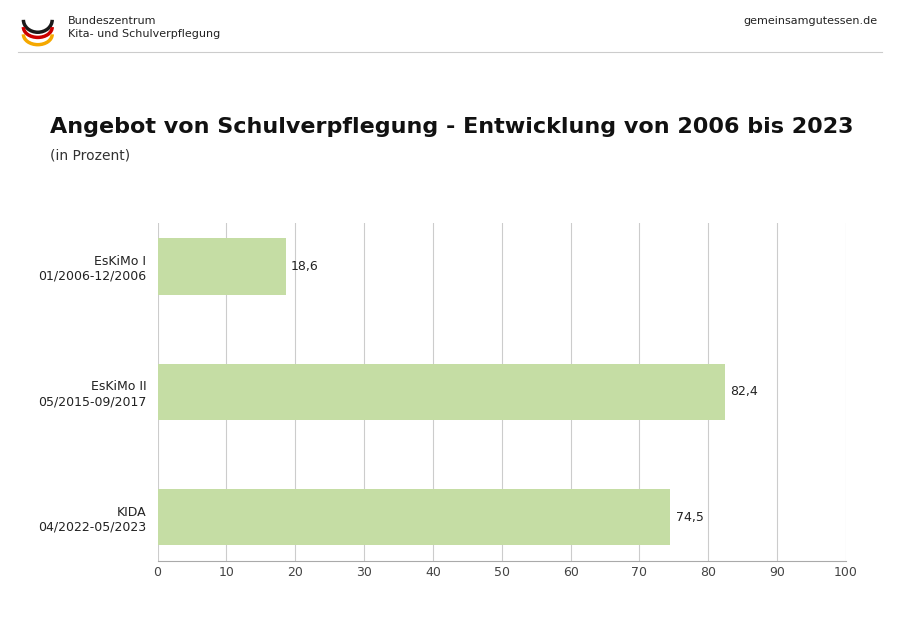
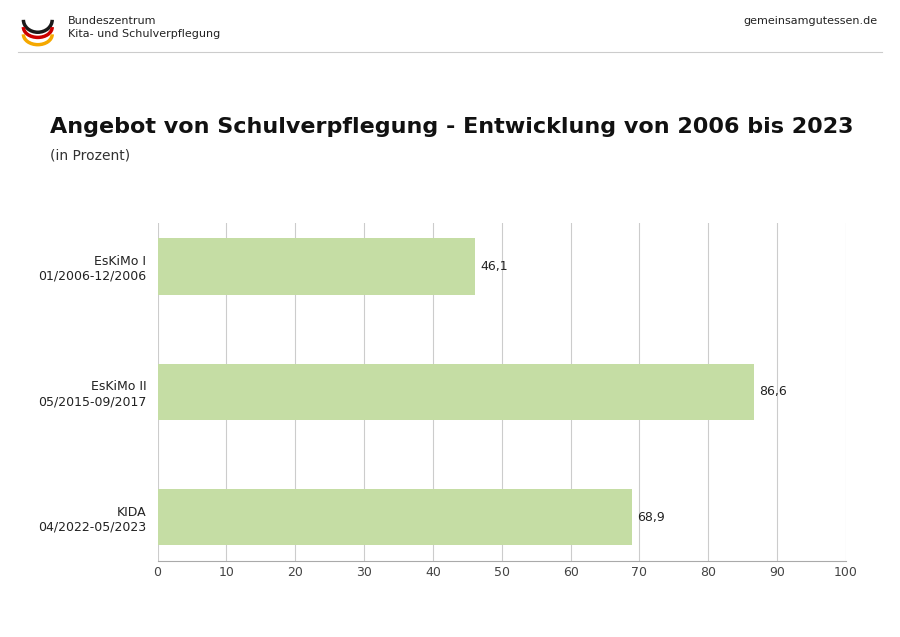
EsKiMo I 01/2006-12/2006: 18,6 -> 46,1
EsKiMo II 05/2015-09/2017: 82,4 -> 86,6
KIDA 04/2022-05/2023: 74,5 -> 68,9
